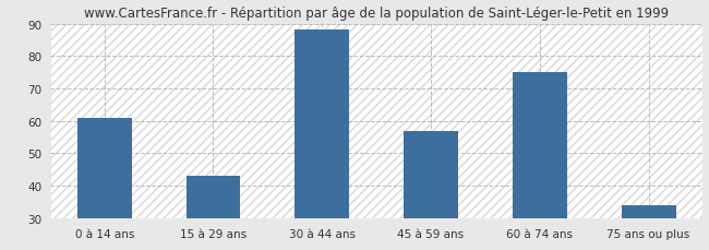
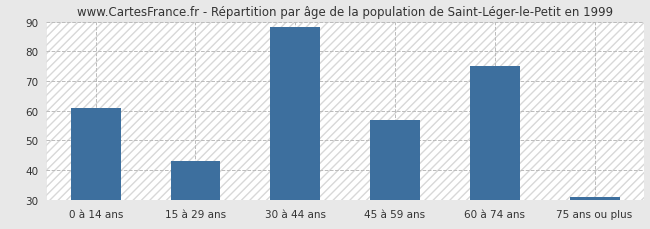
75 ans ou plus: 34 -> 31
